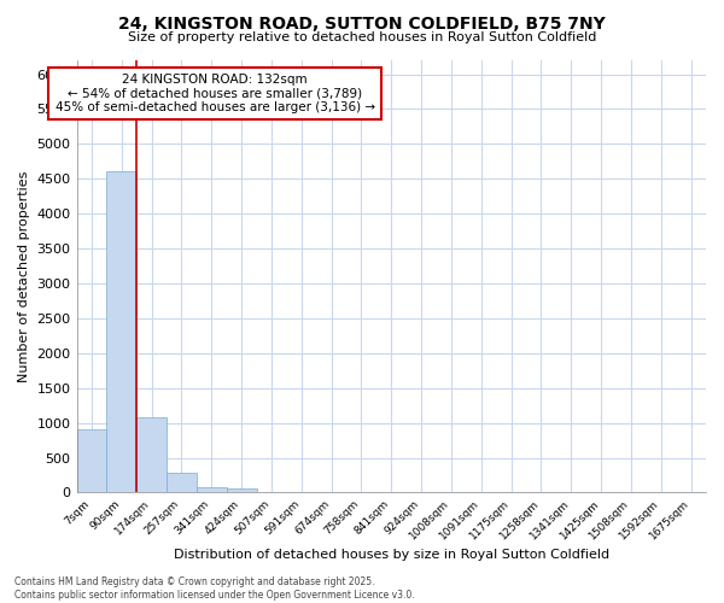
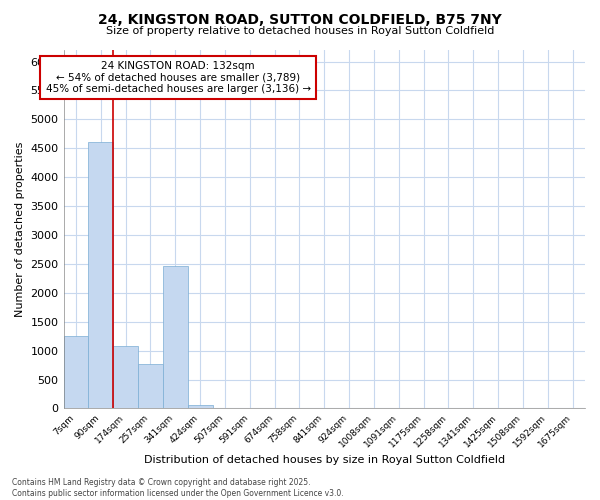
7sqm: 900 -> 1260
257sqm: 290 -> 760
341sqm: 70 -> 2460
